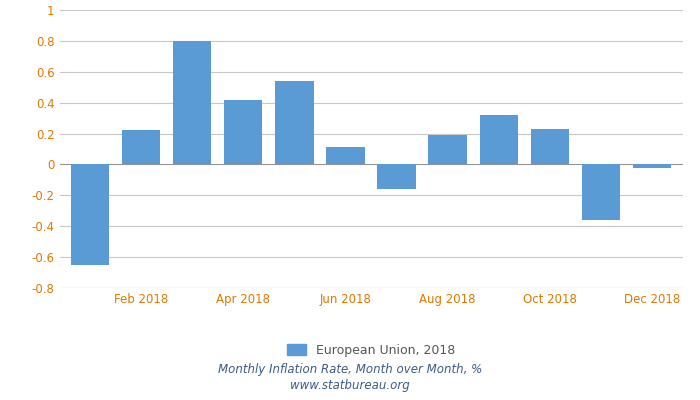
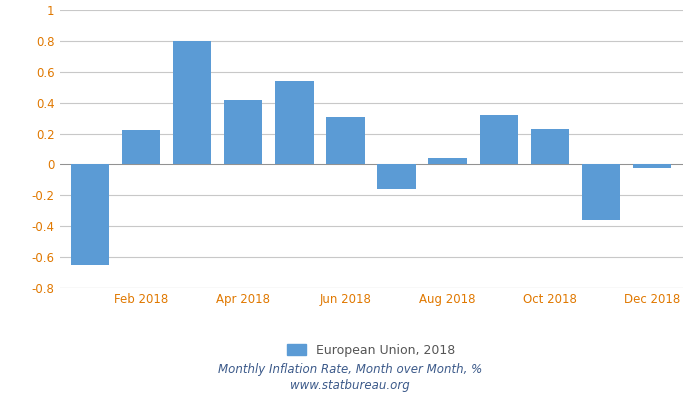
Jun 2018: 0.11 -> 0.31
Aug 2018: 0.19 -> 0.04
